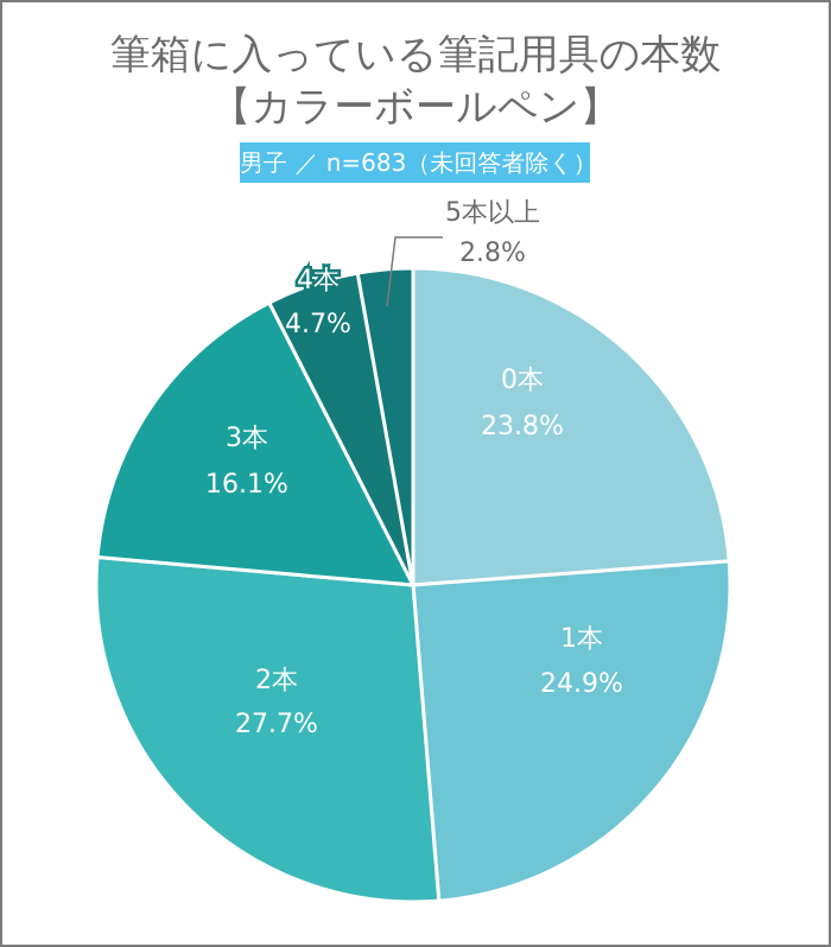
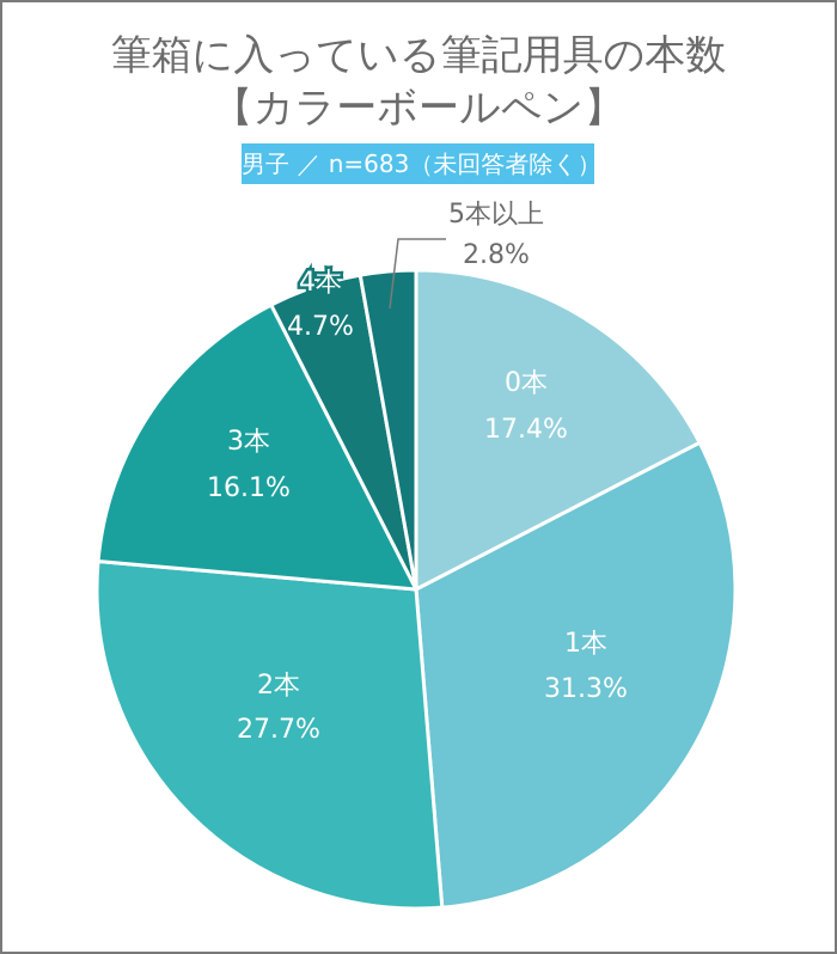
0本: 23.8% -> 17.4%
1本: 24.9% -> 31.3%
